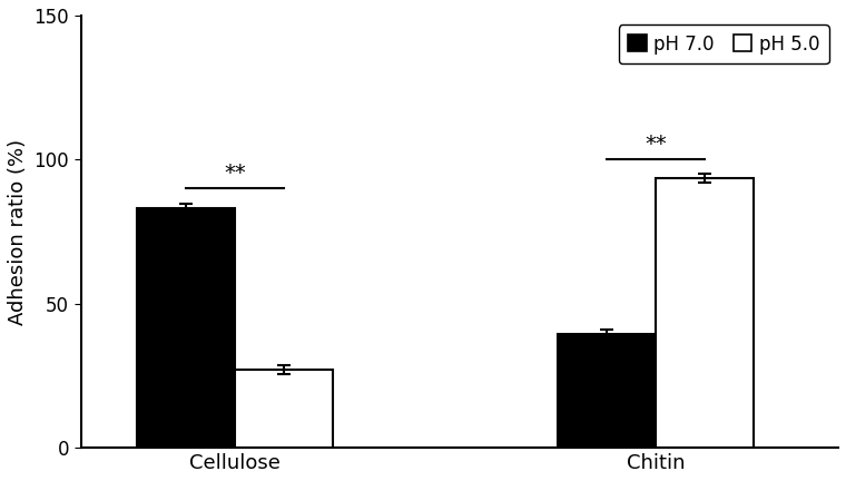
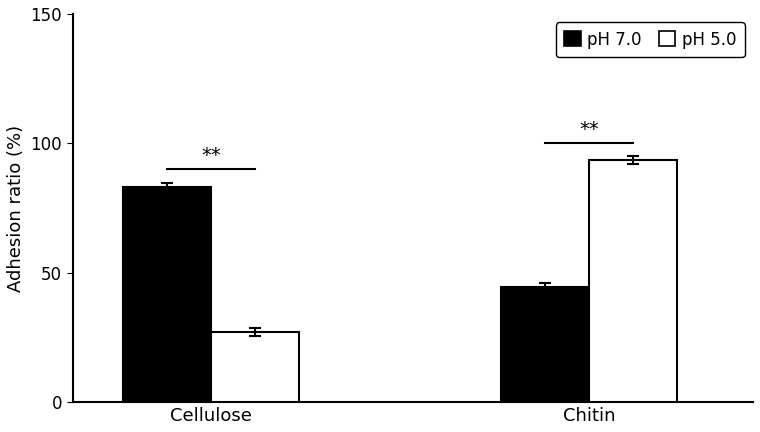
pH 7.0/Chitin: 39.5 -> 44.5
